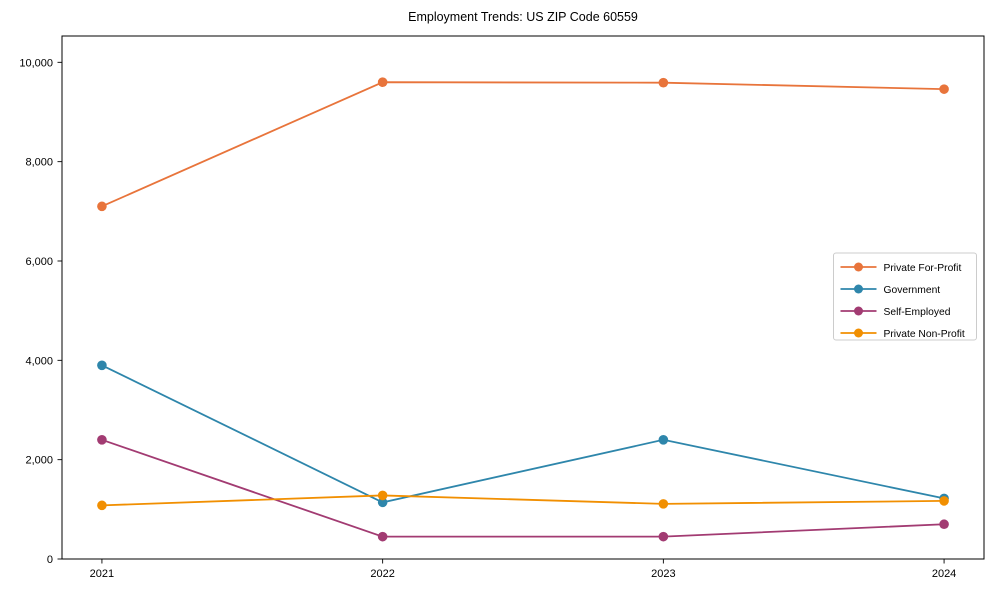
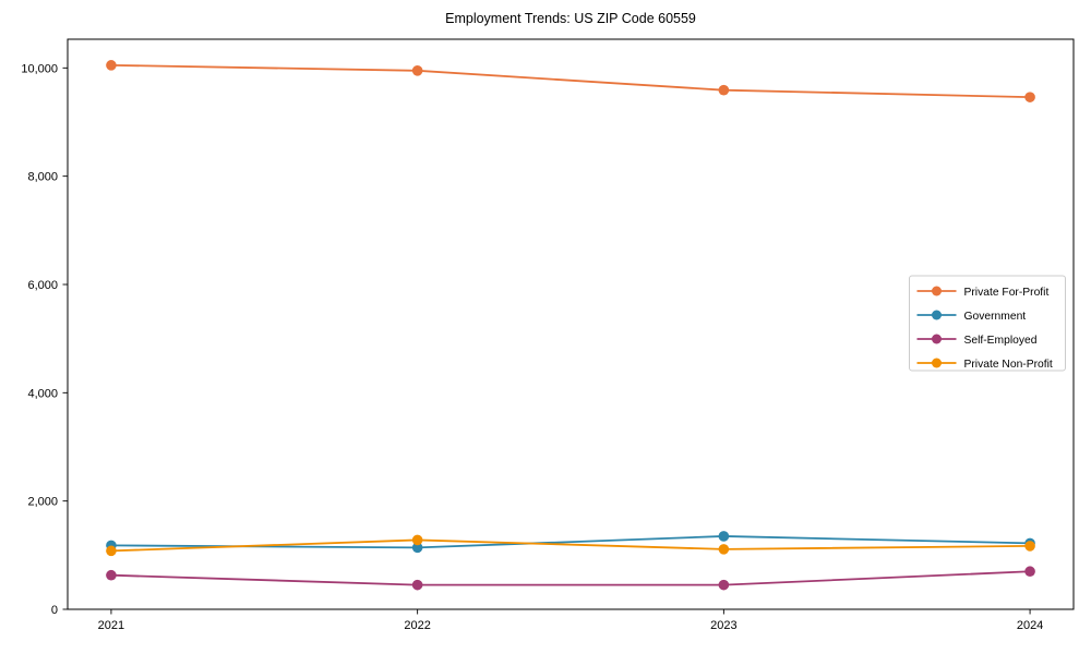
Private For-Profit/2021: 7100 -> 10000
Government/2021: 3900 -> 1200
Self-Employed/2021: 2400 -> 600
Private For-Profit/2022: 9600 -> 10000
Government/2023: 2400 -> 1400
